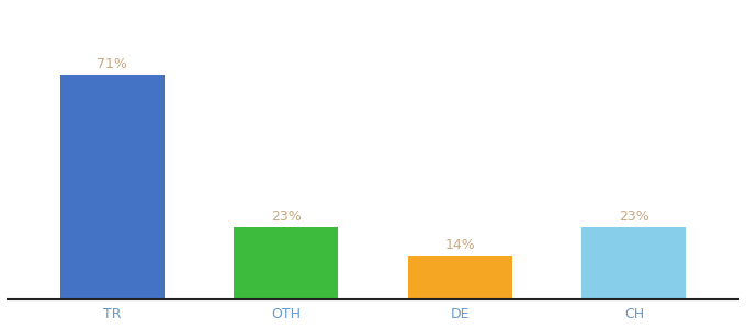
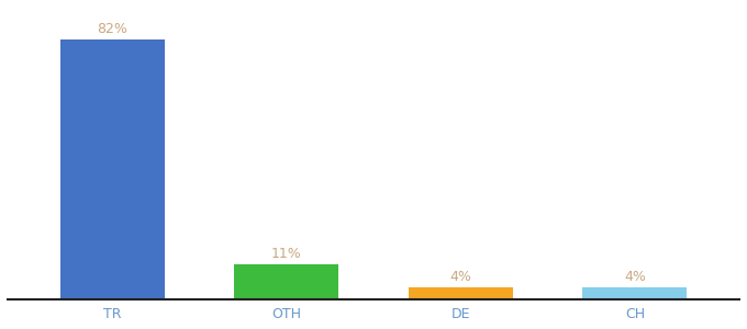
TR: 71% -> 82%
OTH: 23% -> 11%
DE: 14% -> 4%
CH: 23% -> 4%
